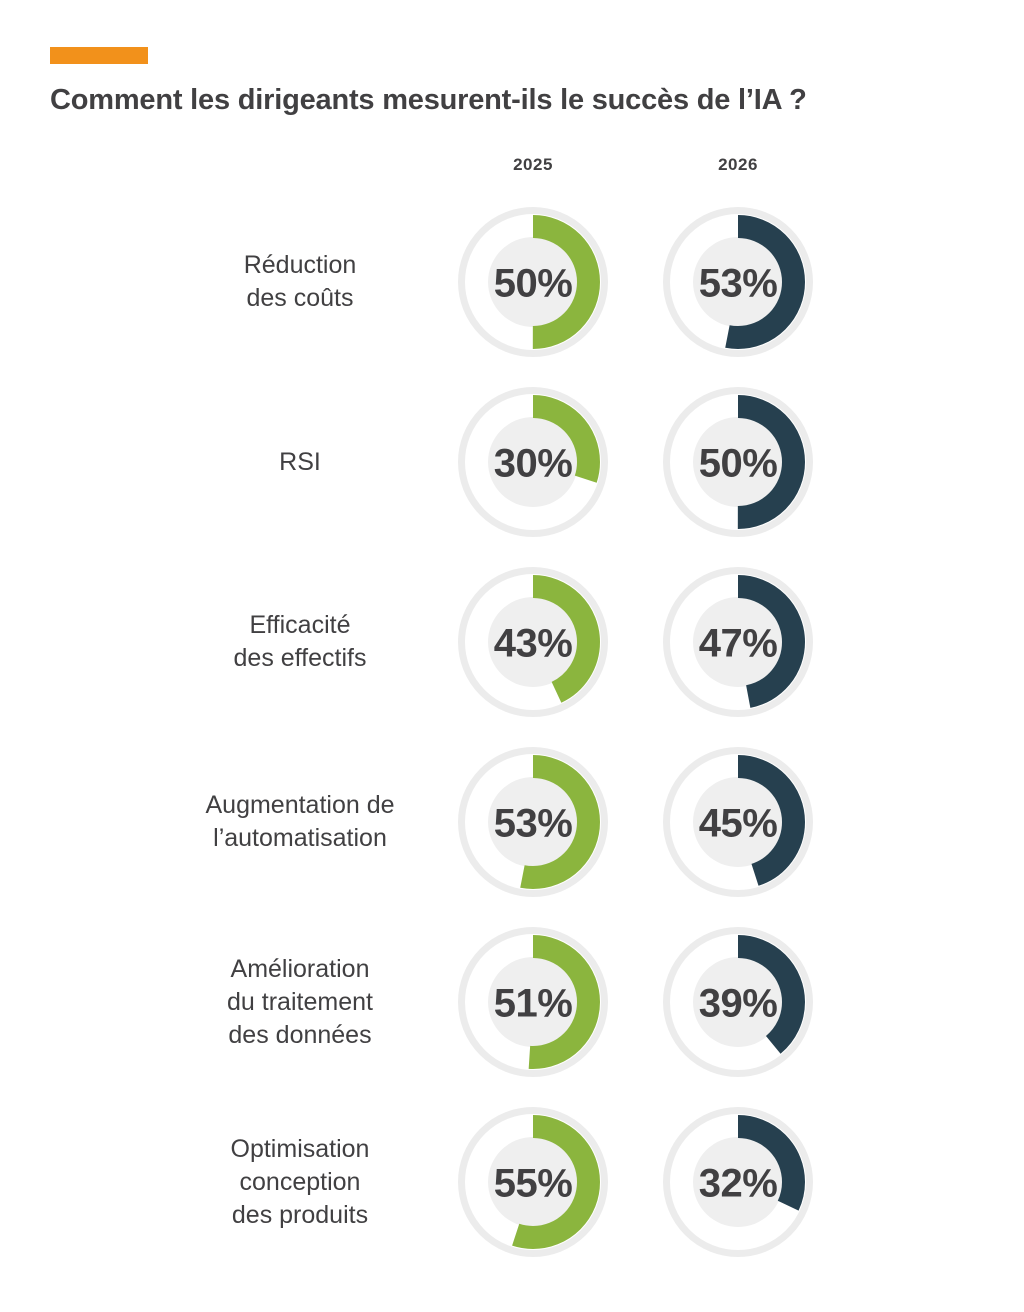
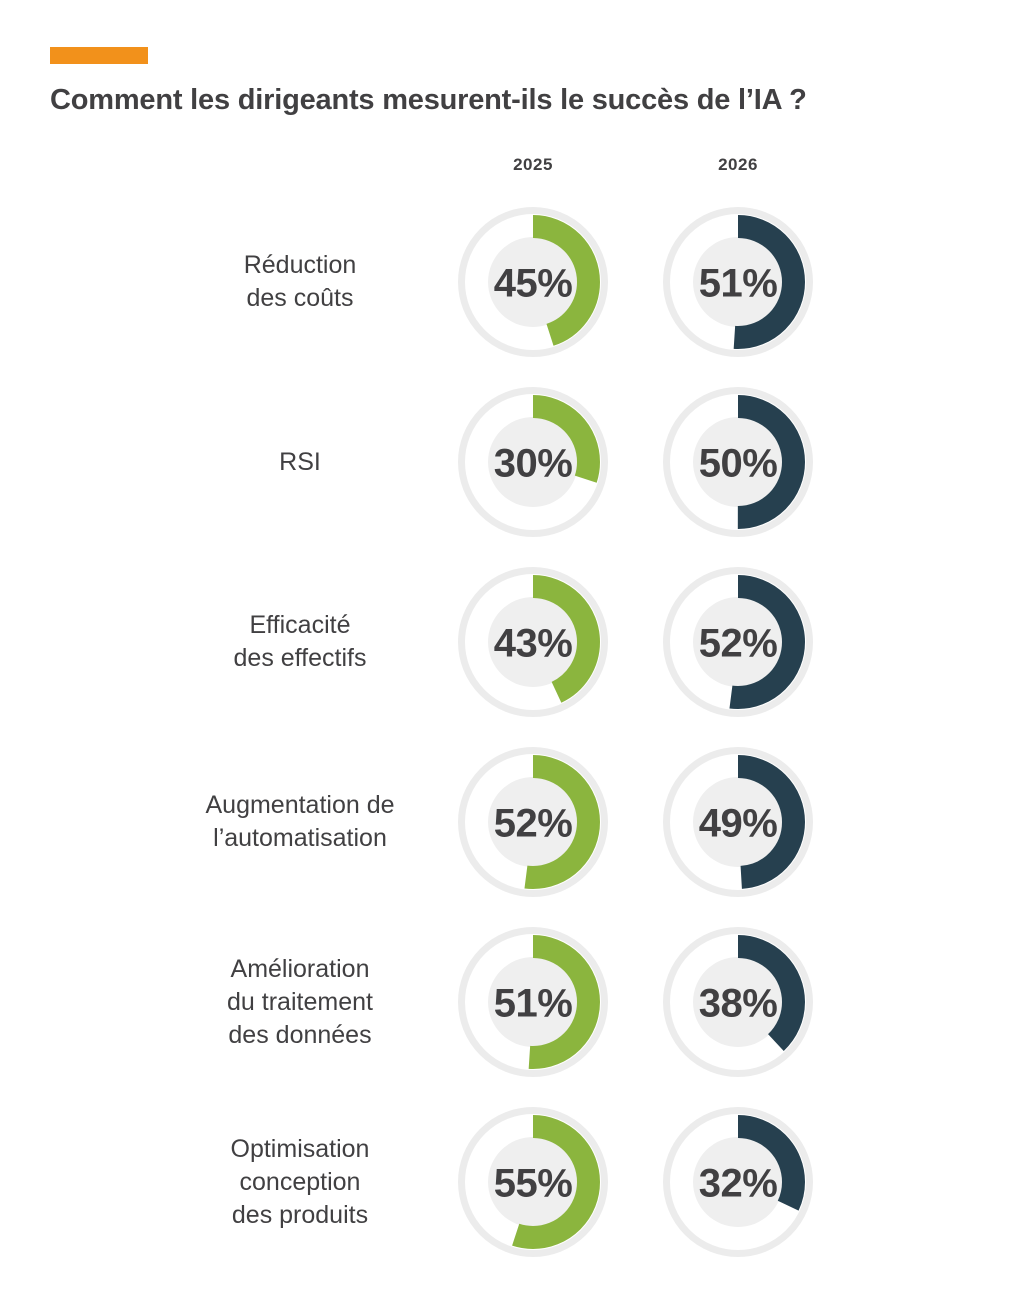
2025/Réduction des coûts: 50% -> 45%
2026/Réduction des coûts: 53% -> 51%
2026/Efficacité des effectifs: 47% -> 52%
2025/Augmentation de l’automatisation: 53% -> 52%
2026/Augmentation de l’automatisation: 45% -> 49%
2026/Amélioration du traitement des données: 39% -> 38%
